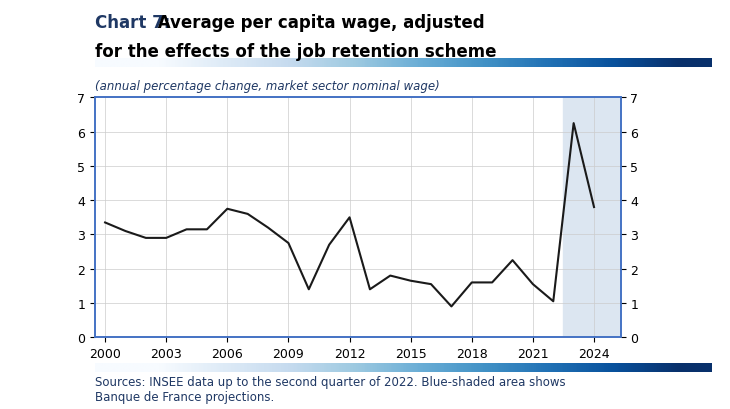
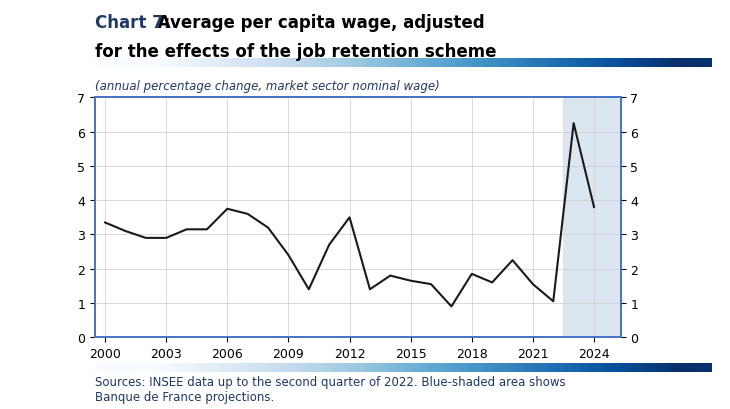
2009: 2.75 -> 2.40
2018: 1.60 -> 1.85
